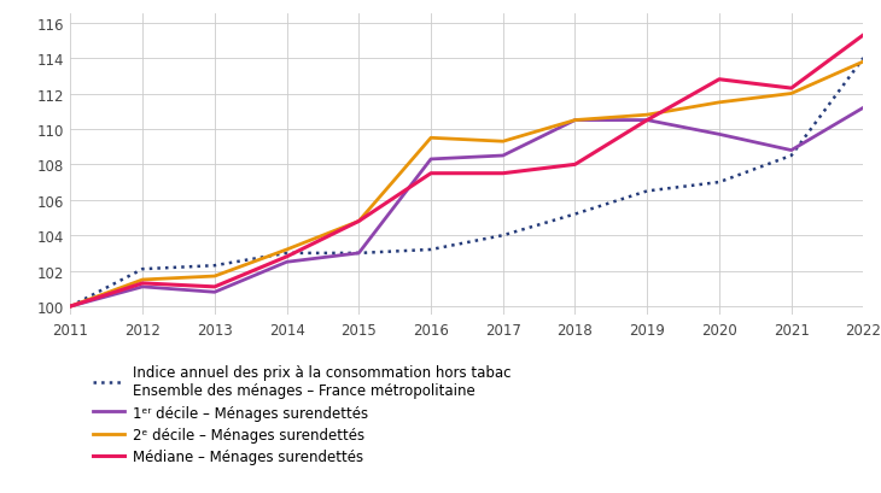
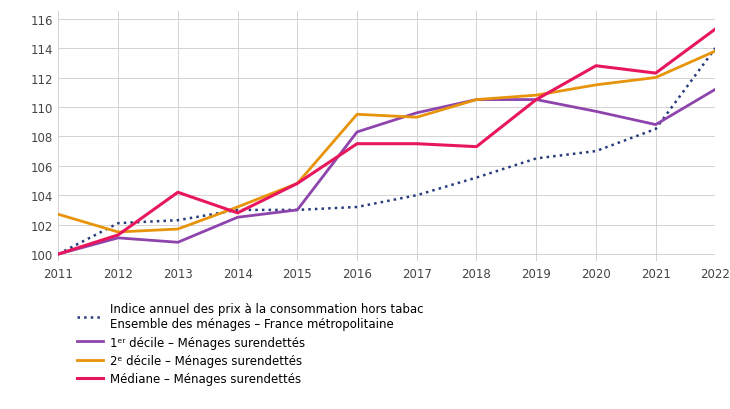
2ᵉ décile – Ménages surendettés/2011: 100.0 -> 102.7
Médiane – Ménages surendettés/2013: 101.1 -> 104.2
1ᵉʳ décile – Ménages surendettés/2017: 108.5 -> 109.6
Médiane – Ménages surendettés/2018: 108.0 -> 107.3
